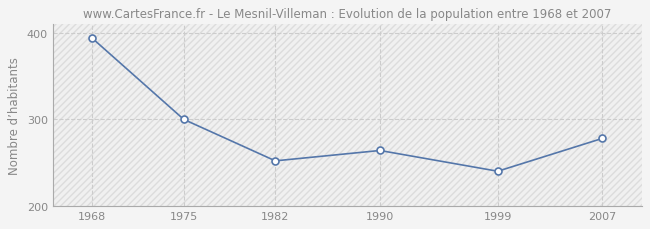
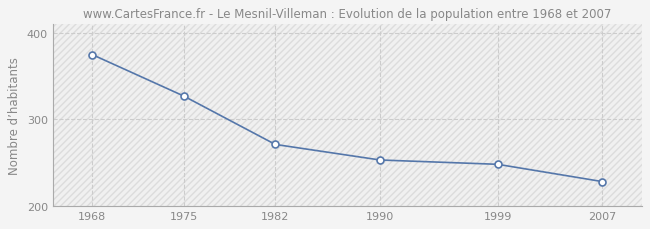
1968: 394 -> 375
1975: 300 -> 327
1982: 252 -> 271
1990: 264 -> 253
1999: 240 -> 248
2007: 278 -> 228
